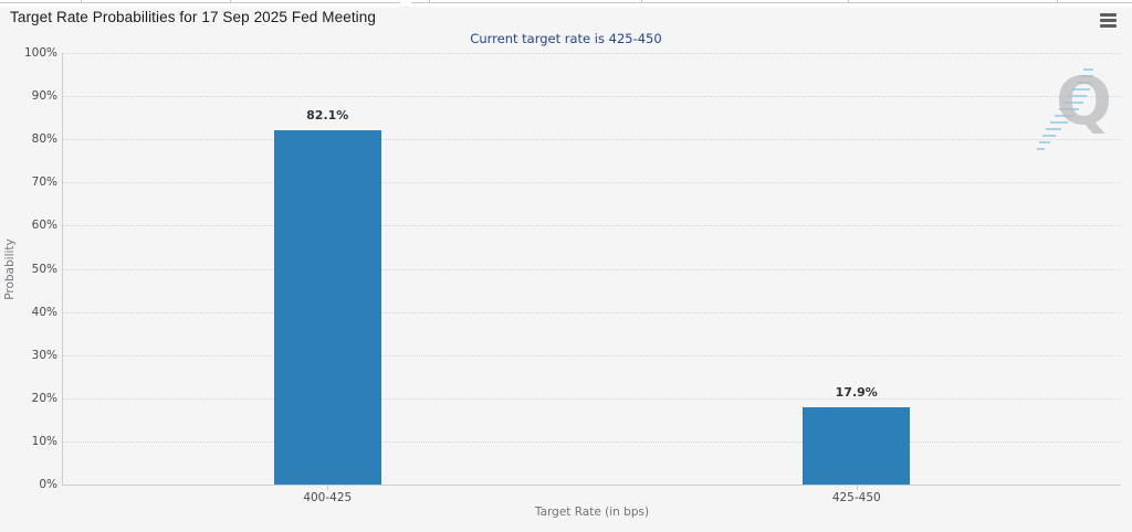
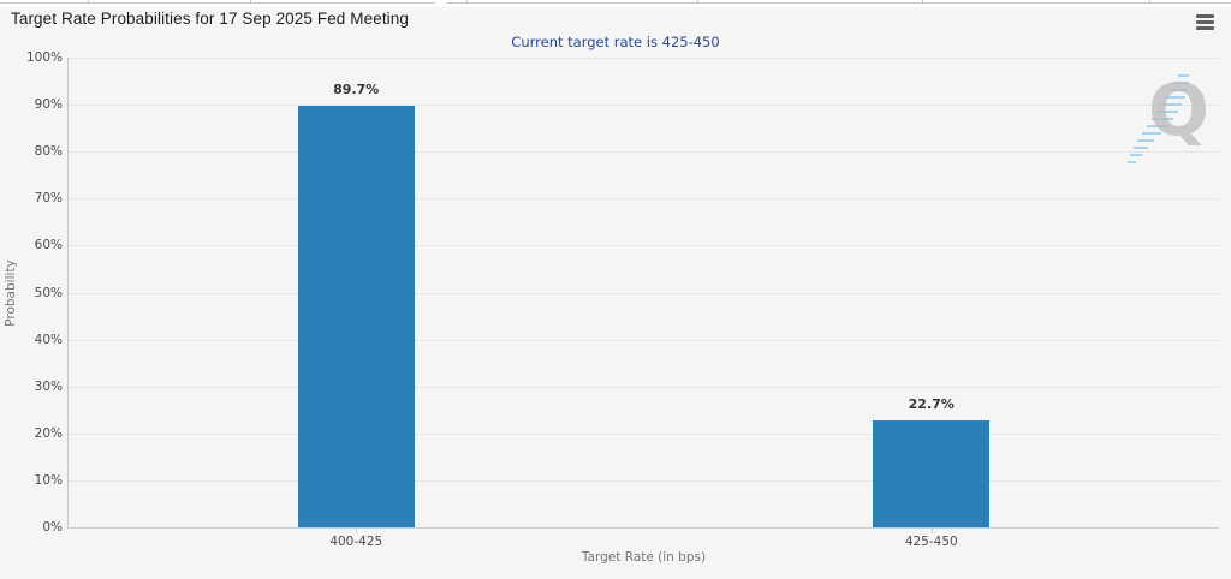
400-425: 82.1% -> 89.7%
425-450: 17.9% -> 22.7%
